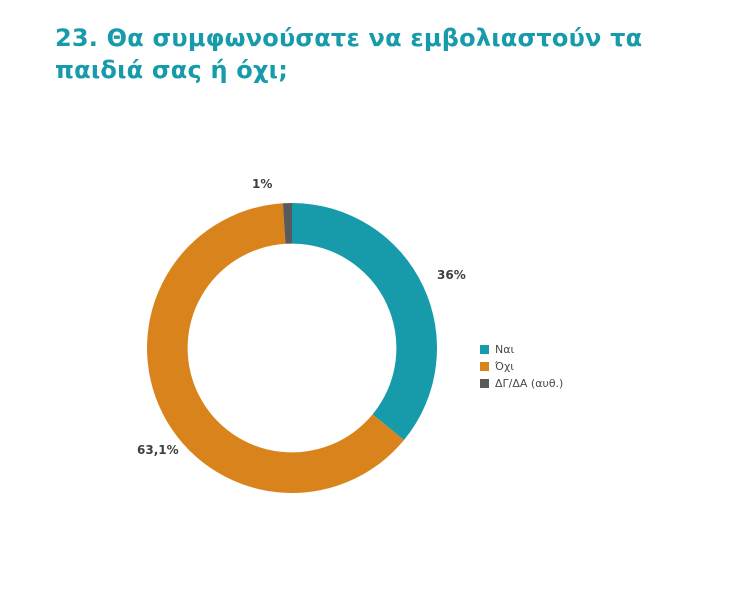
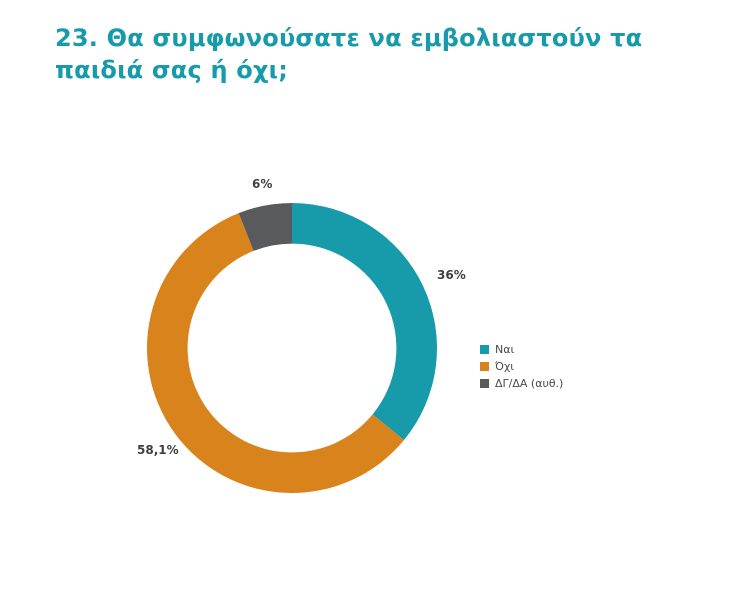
Όχι: 63,1% -> 58,1%
ΔΓ/ΔΑ (αυθ.): 1% -> 6%
